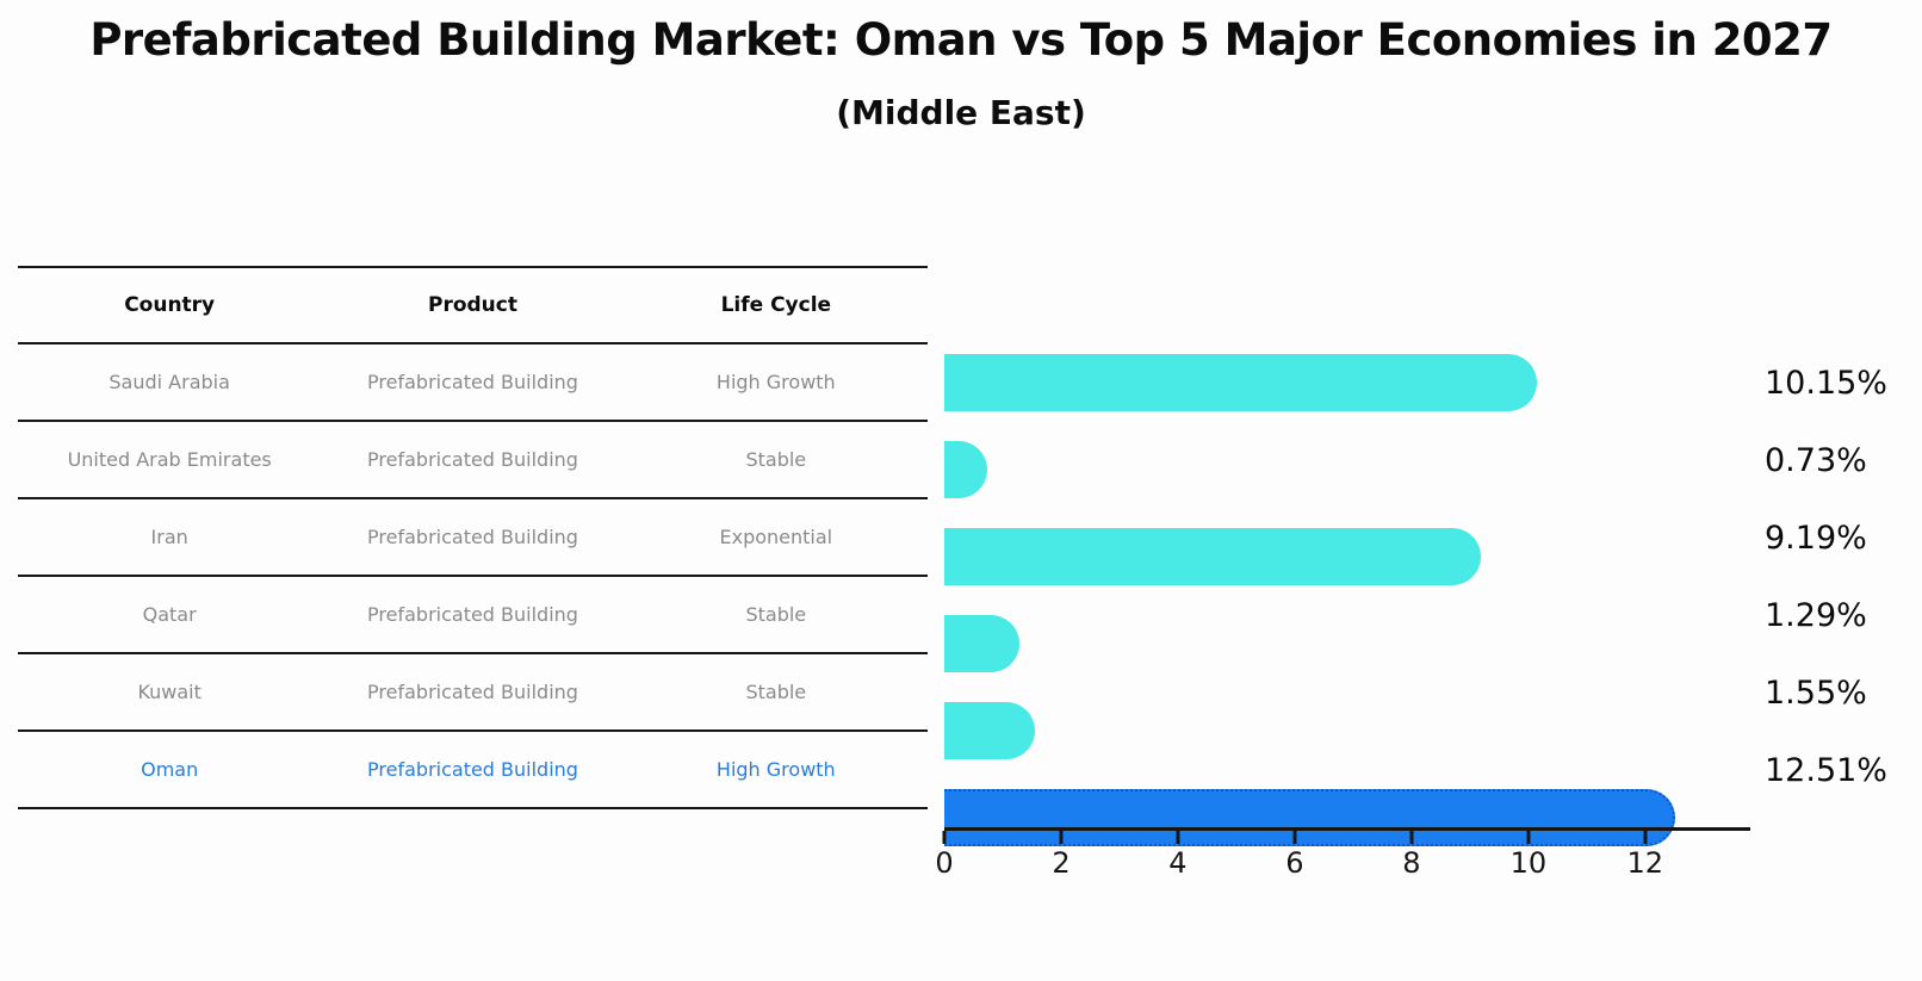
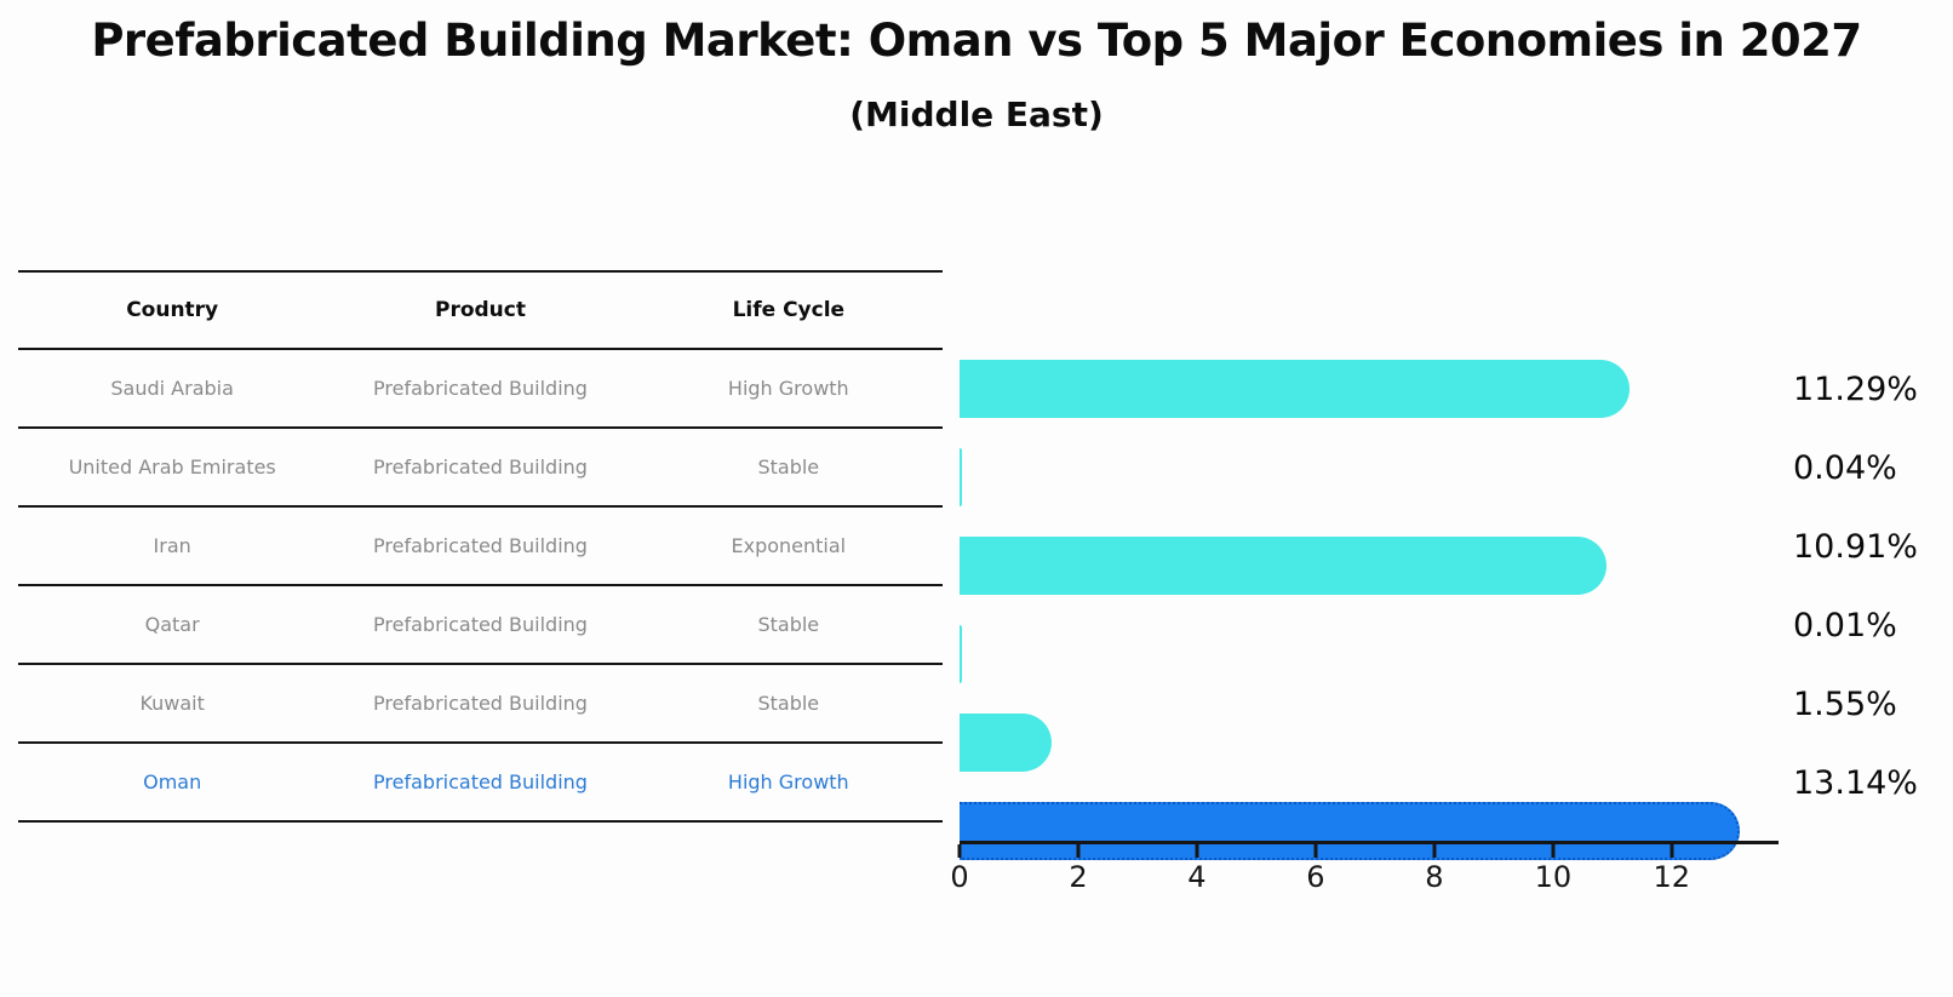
Saudi Arabia: 10.15% -> 11.29%
United Arab Emirates: 0.73% -> 0.04%
Iran: 9.19% -> 10.91%
Qatar: 1.29% -> 0.01%
Oman: 12.51% -> 13.14%
